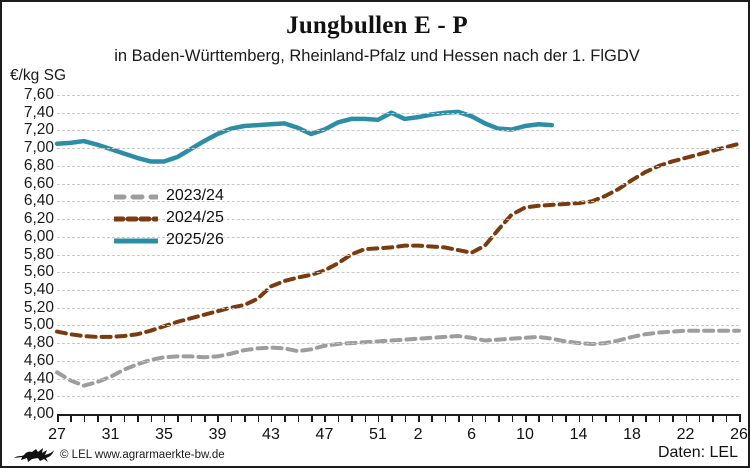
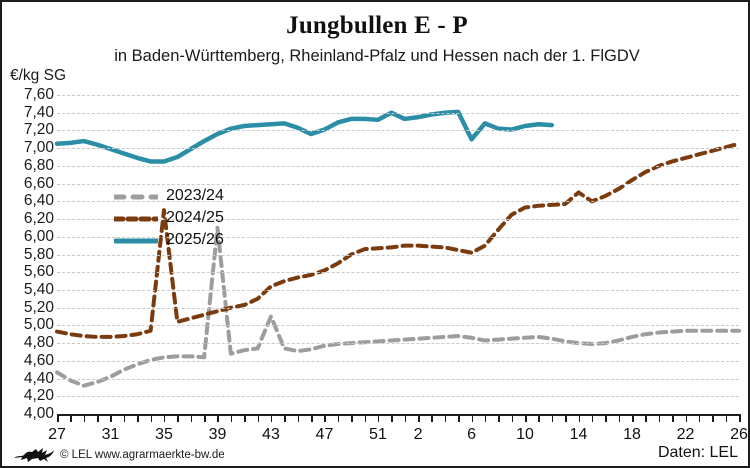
2024/25/35: 5,0 -> 6,3
2023/24/39: 4,7 -> 6,1
2023/24/43: 4,8 -> 5,1
2025/26/6: 7,4 -> 7,1
2024/25/14: 6,4 -> 6,5
